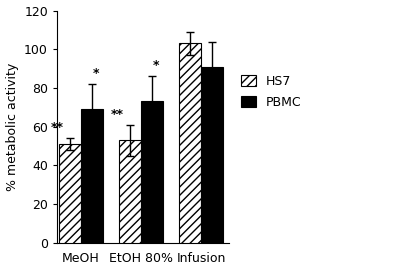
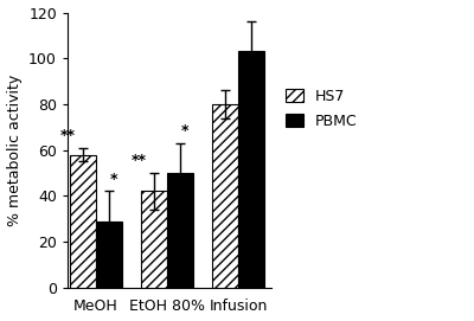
HS7/MeOH: 51 -> 58
PBMC/MeOH: 69 -> 29
HS7/EtOH 80%: 53 -> 42
PBMC/EtOH 80%: 73 -> 50
HS7/Infusion: 103 -> 80
PBMC/Infusion: 91 -> 103
